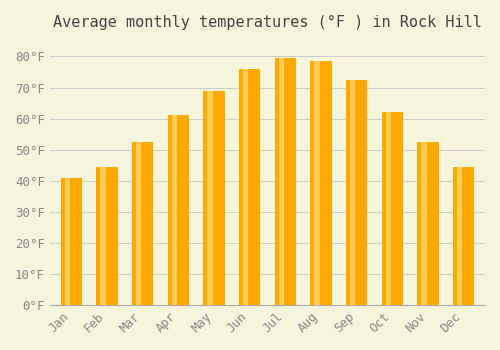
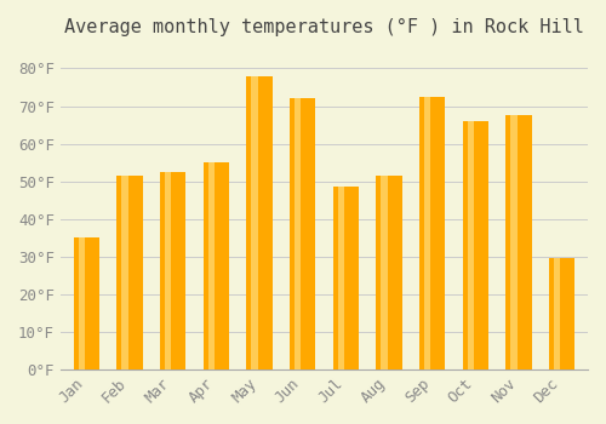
Jan: 41.0°F -> 35.0°F
Feb: 44.5°F -> 51.5°F
Apr: 61.0°F -> 55.0°F
May: 69.0°F -> 78.0°F
Jun: 76.0°F -> 72.0°F
Jul: 79.5°F -> 48.5°F
Aug: 78.5°F -> 51.5°F
Oct: 62.0°F -> 66.0°F
Nov: 52.5°F -> 67.5°F
Dec: 44.5°F -> 29.5°F
